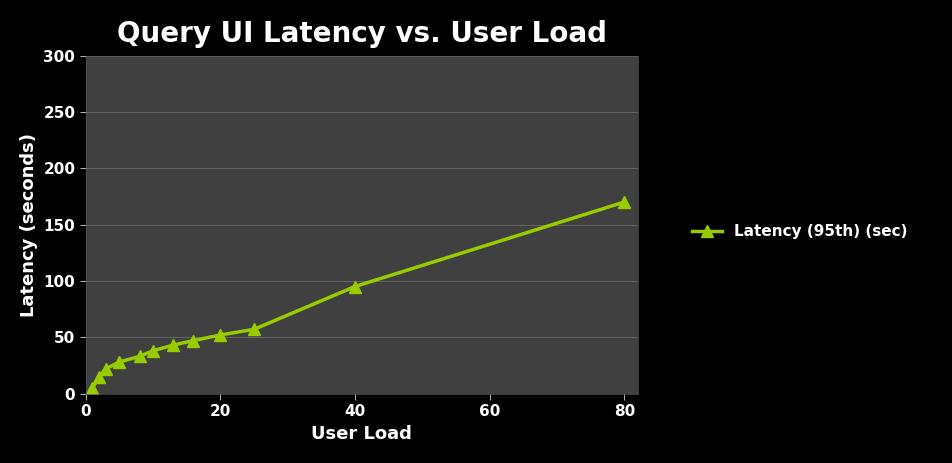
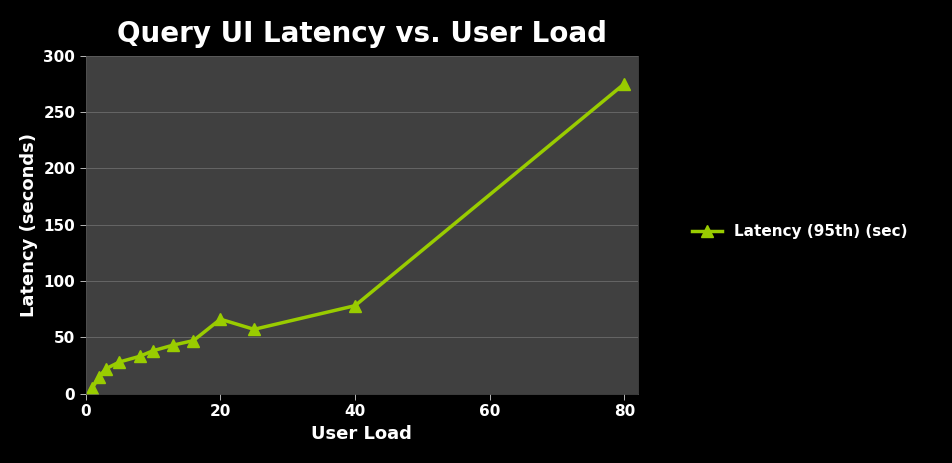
20: 52 -> 66
40: 95 -> 78
80: 170 -> 275
